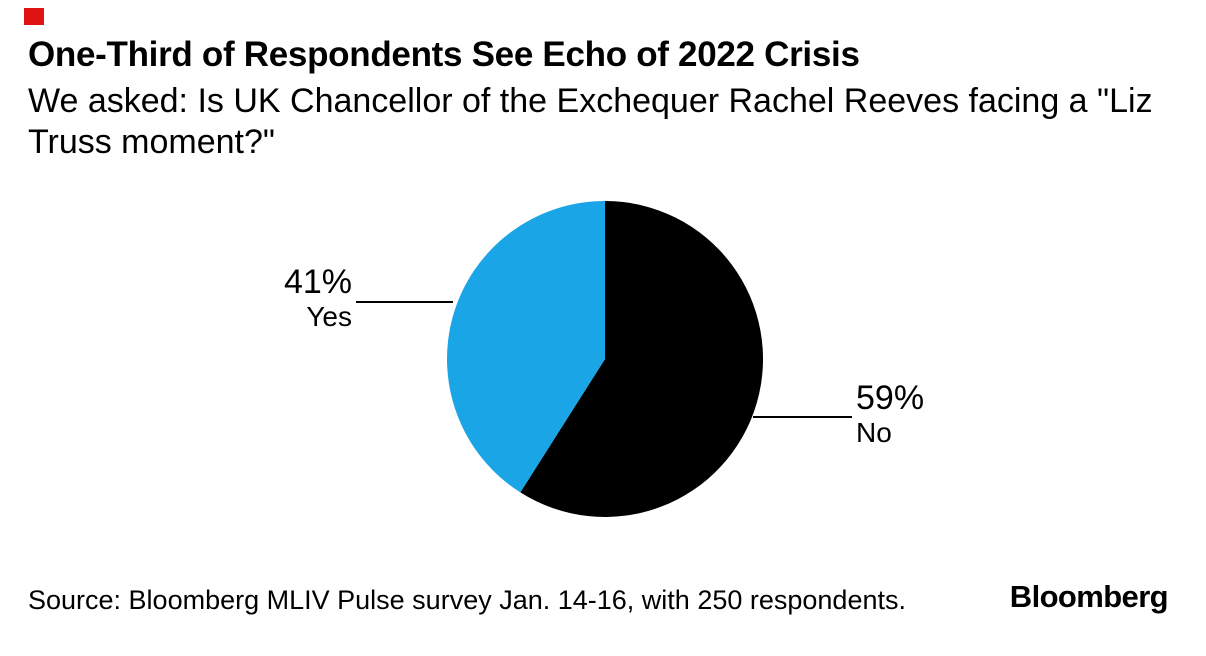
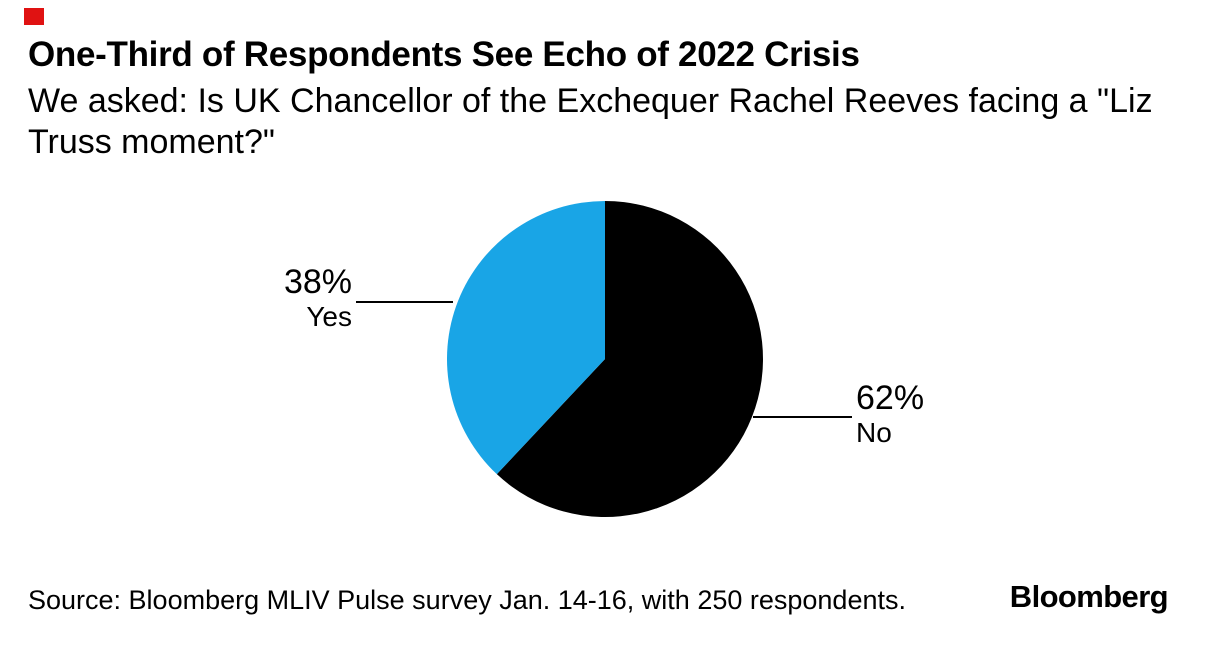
No: 59% -> 62%
Yes: 41% -> 38%
